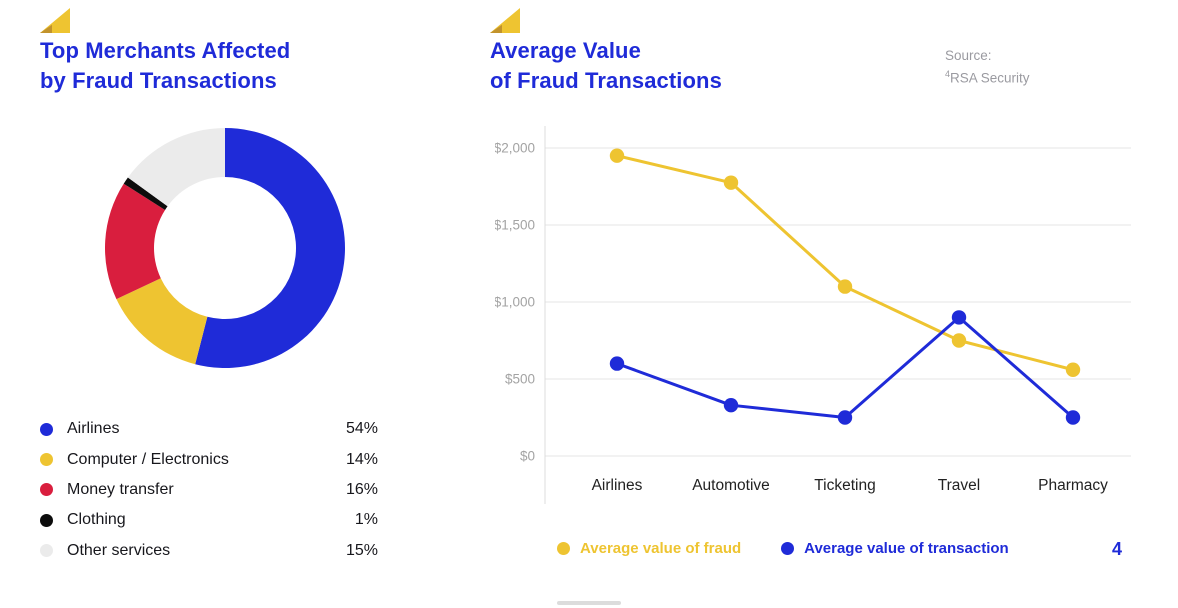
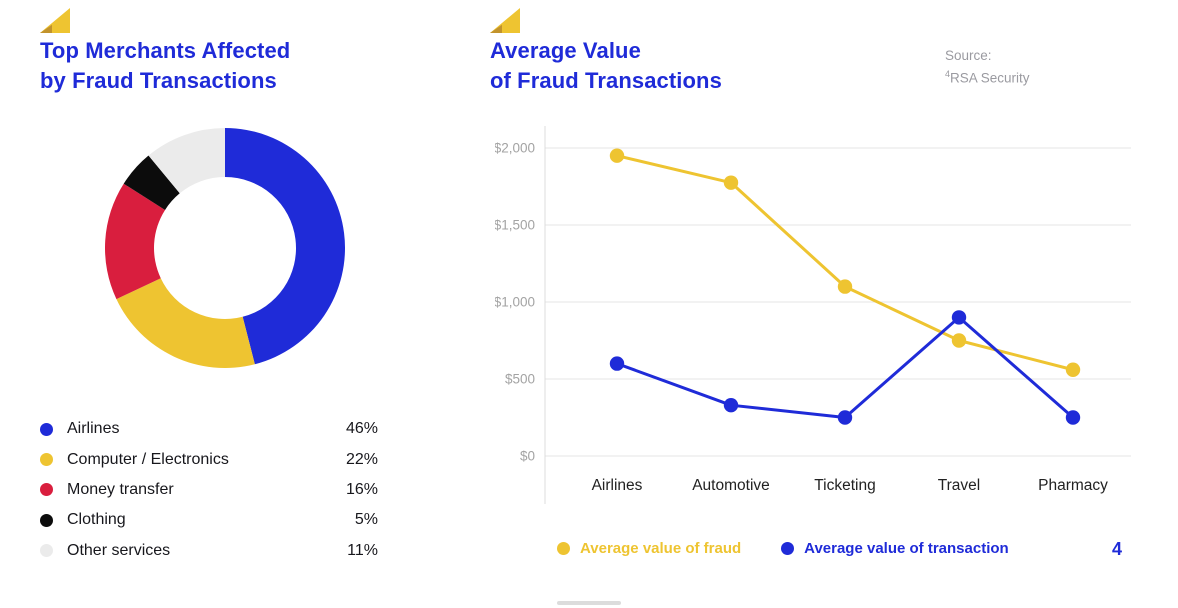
Top Merchants Affected by Fraud Transactions/Airlines: 54% -> 46%
Top Merchants Affected by Fraud Transactions/Computer / Electronics: 14% -> 22%
Top Merchants Affected by Fraud Transactions/Clothing: 1% -> 5%
Top Merchants Affected by Fraud Transactions/Other services: 15% -> 11%
